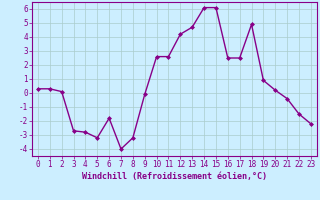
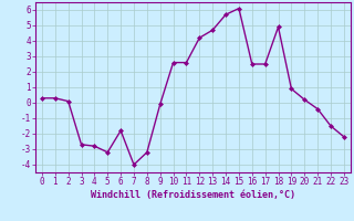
14: 6.1 -> 5.7
